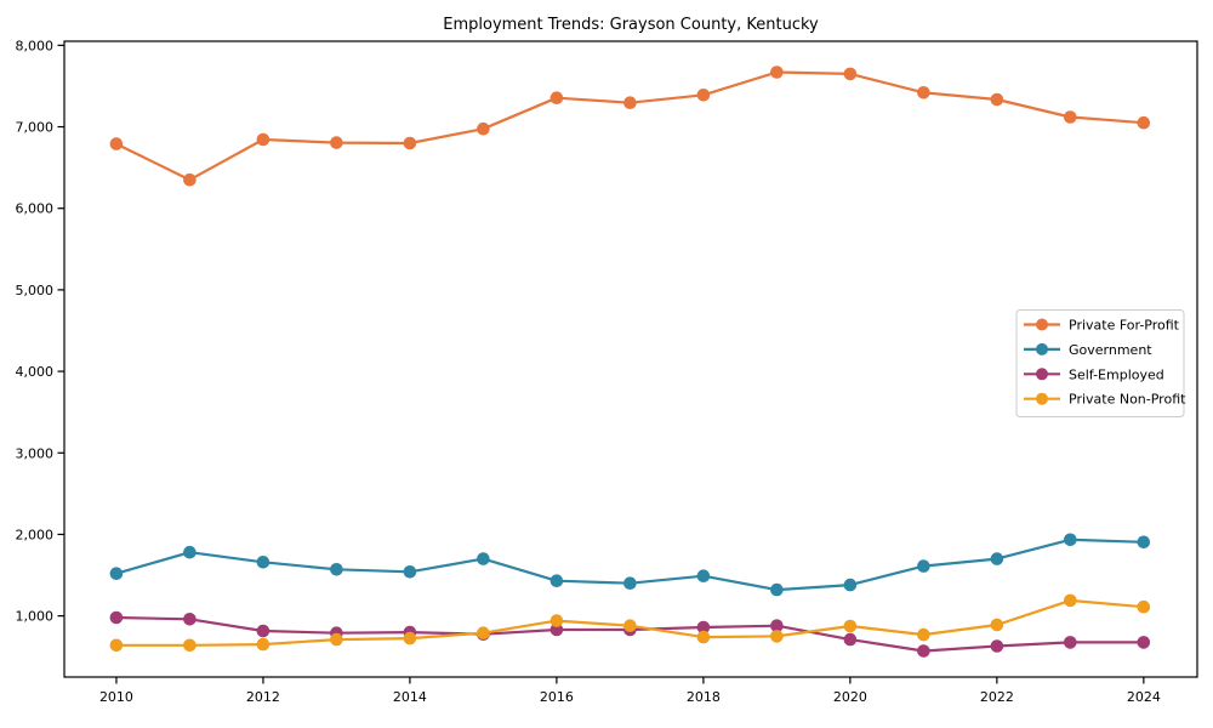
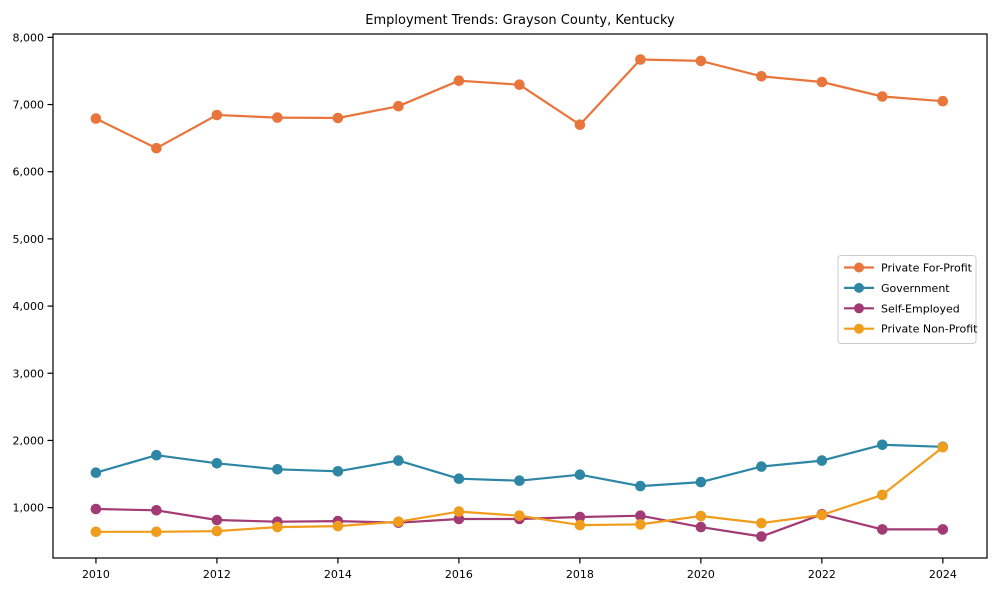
Private For-Profit/2018: 7400 -> 6700
Self-Employed/2022: 600 -> 900
Private Non-Profit/2024: 1100 -> 1900
